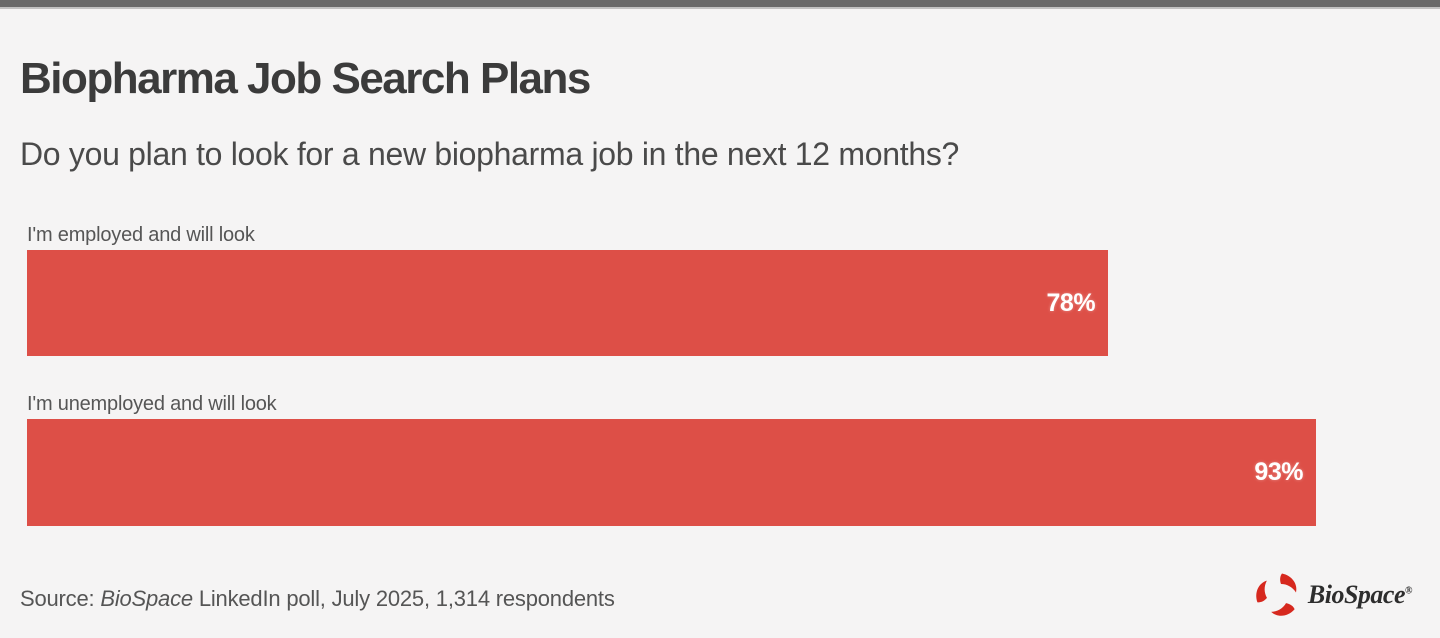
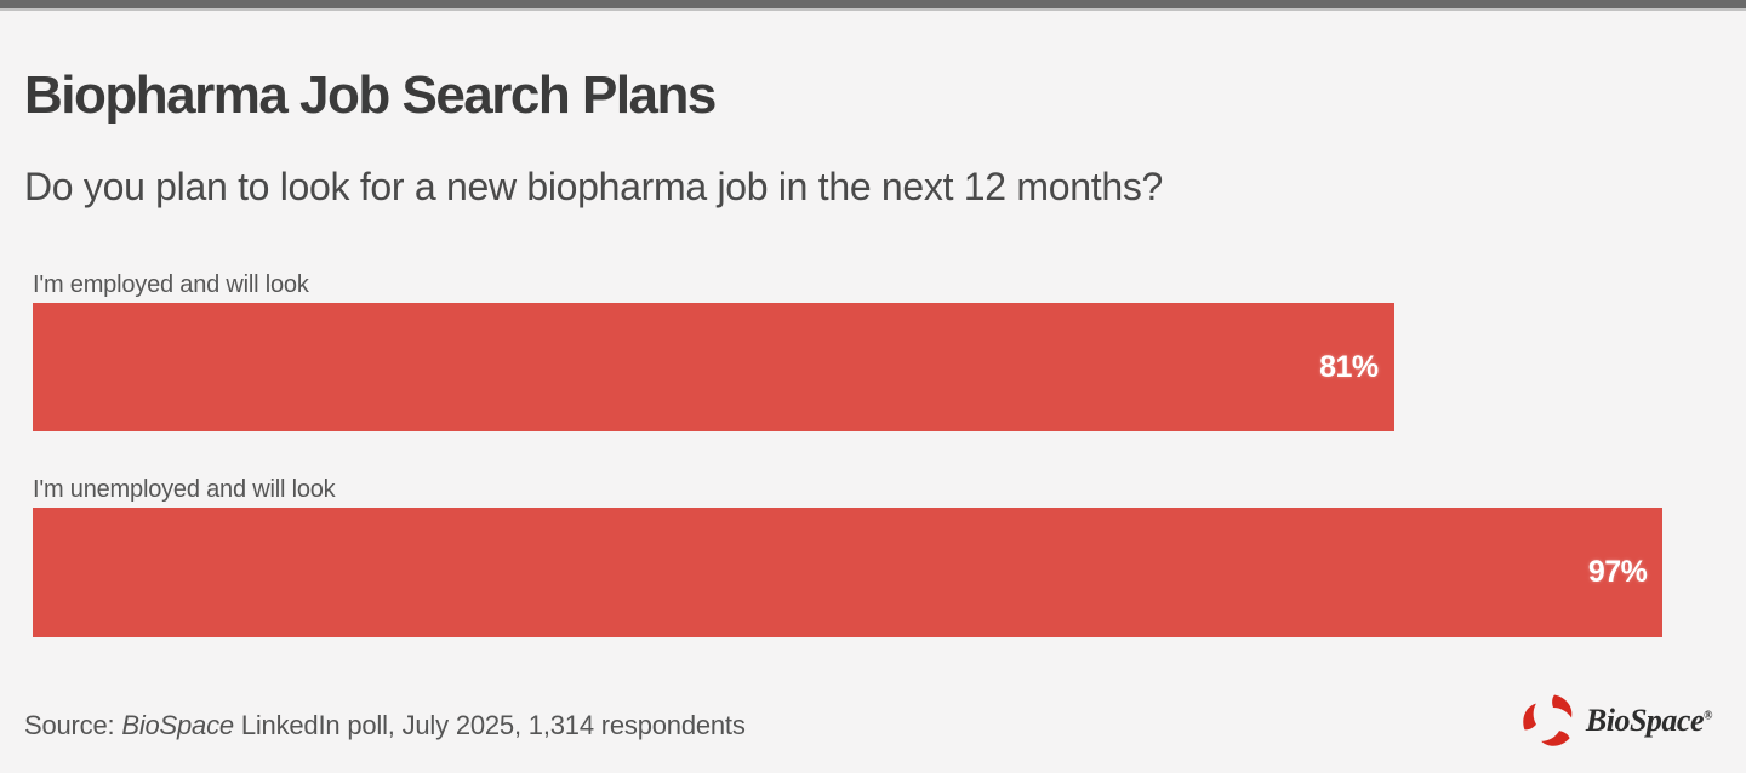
I'm employed and will look: 78% -> 81%
I'm unemployed and will look: 93% -> 97%
